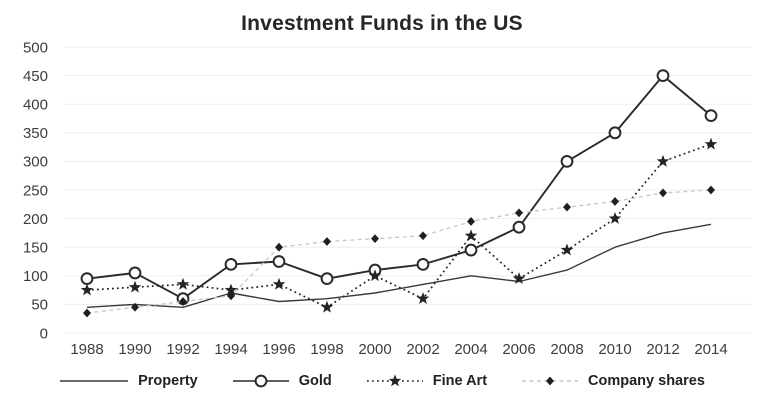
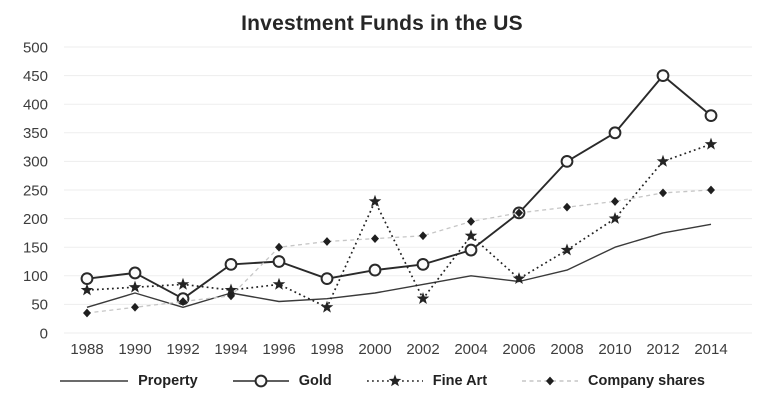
Property/1990: 50 -> 70
Fine Art/2000: 100 -> 230
Gold/2006: 180 -> 210
